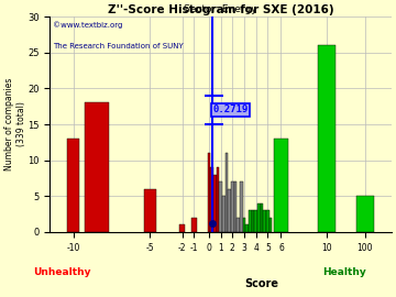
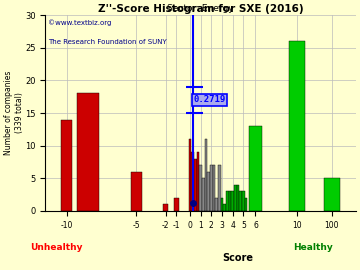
-10: 13 -> 14
